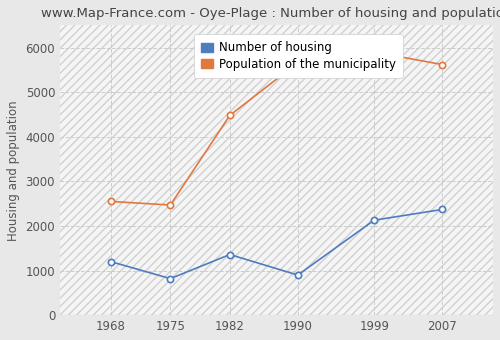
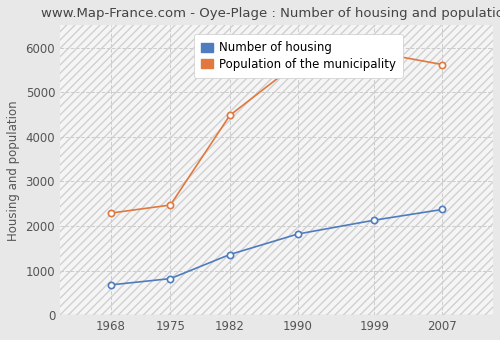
Number of housing/1968: 1200 -> 680
Population of the municipality/1968: 2550 -> 2290
Number of housing/1990: 900 -> 1820
